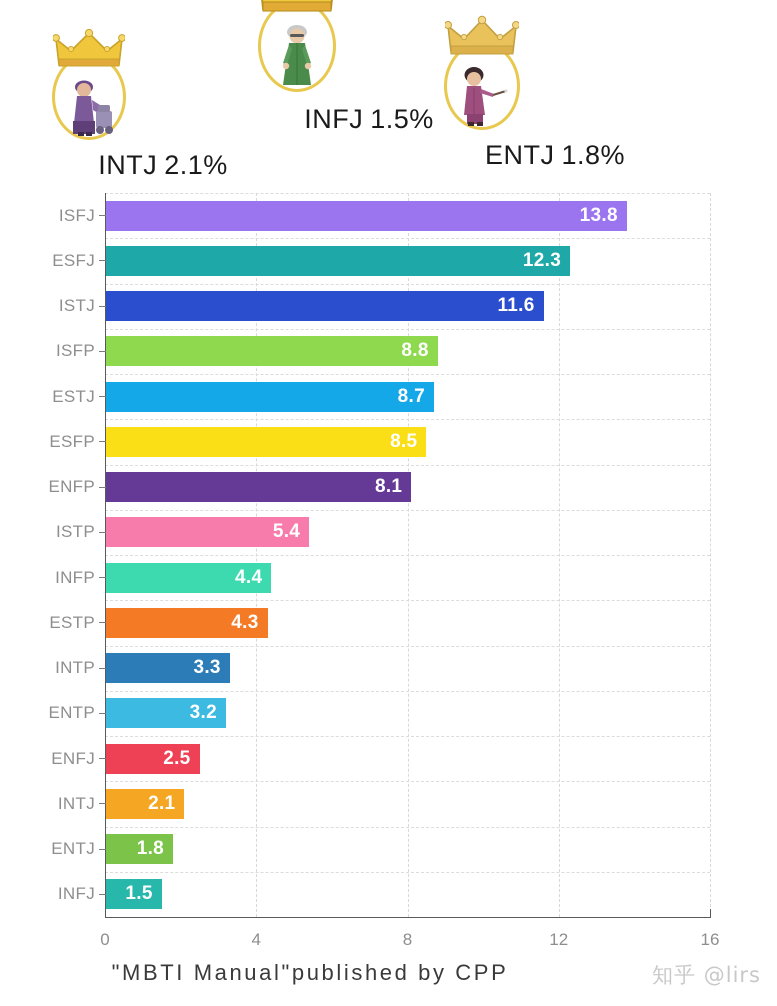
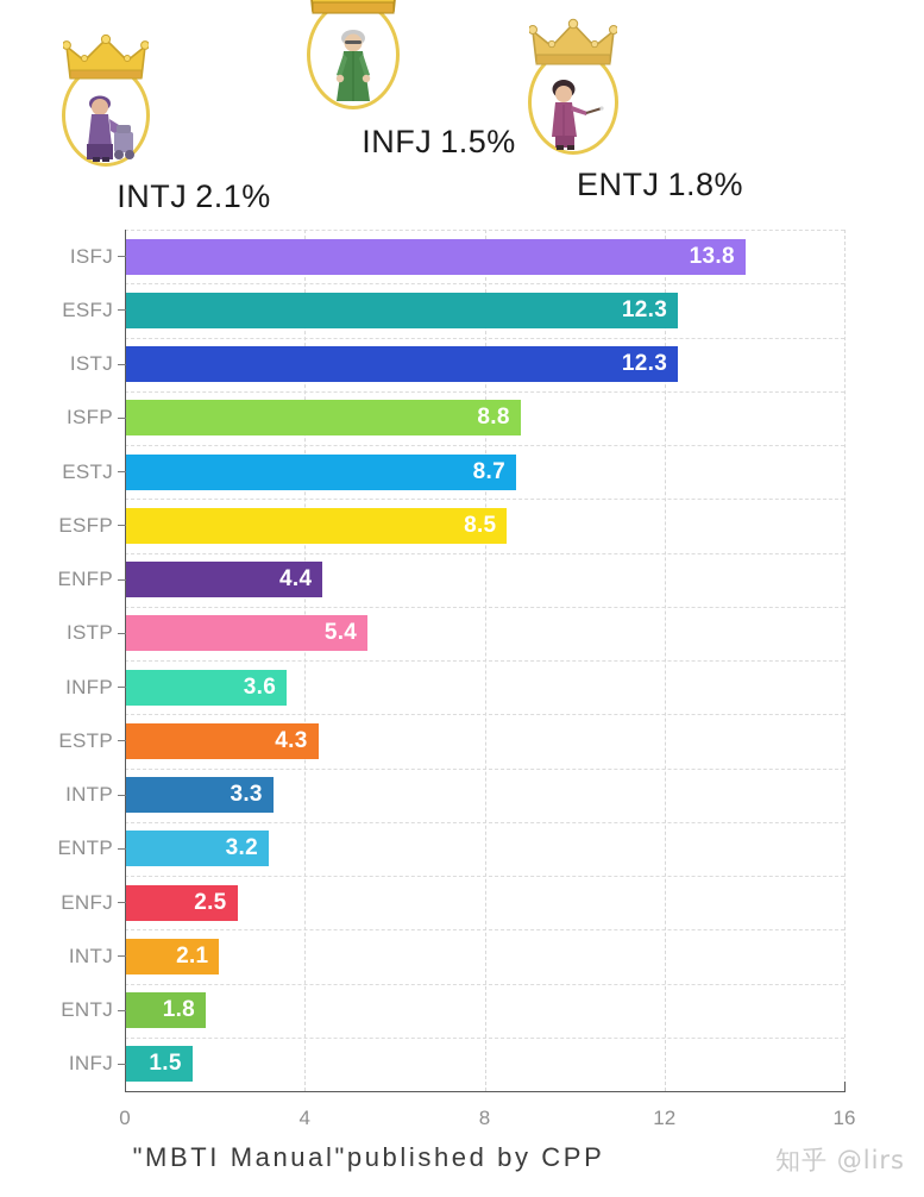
ISTJ: 11.6 -> 12.3
ENFP: 8.1 -> 4.4
INFP: 4.4 -> 3.6
